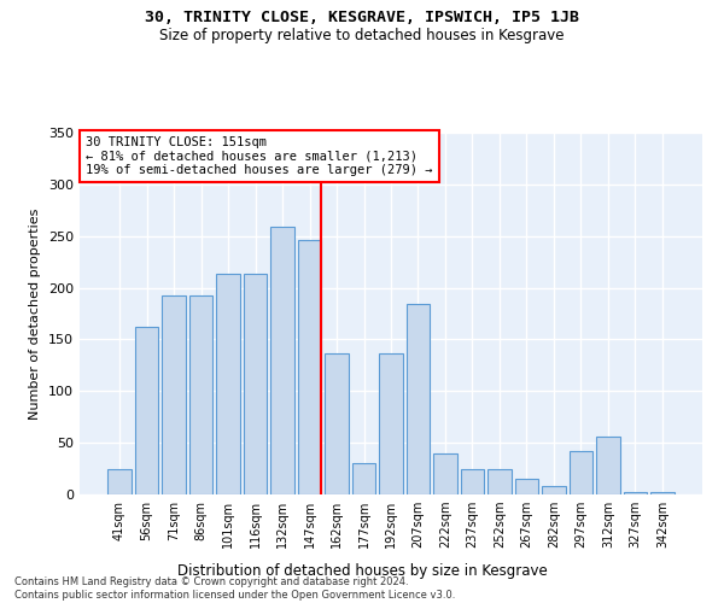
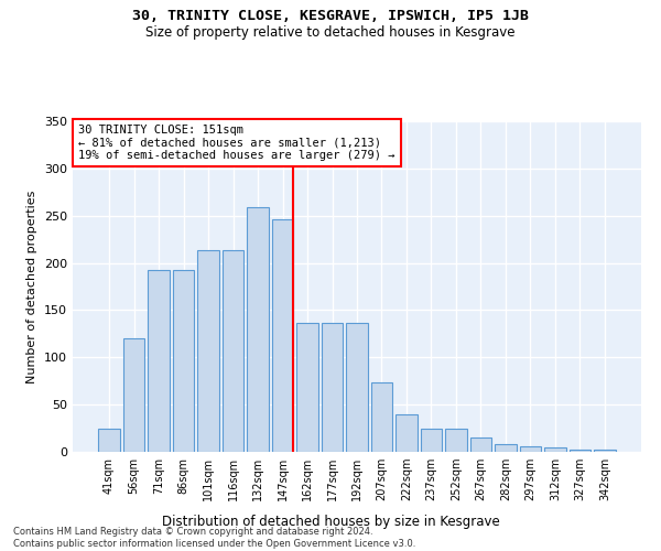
56sqm: 162 -> 120
177sqm: 30 -> 136
207sqm: 184 -> 74
297sqm: 42 -> 6
312sqm: 56 -> 5
